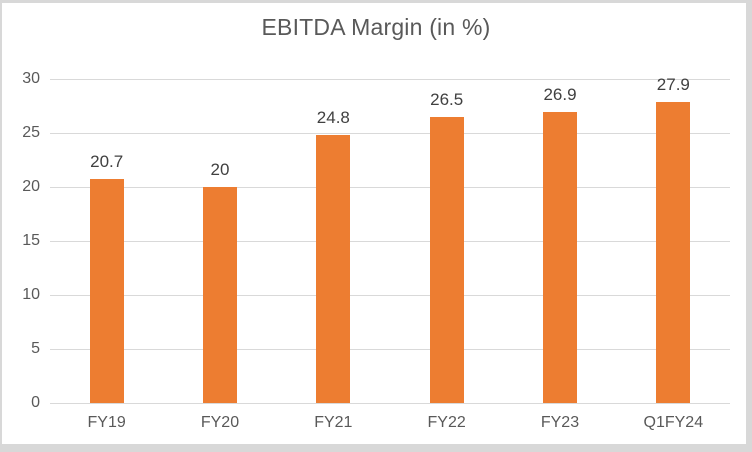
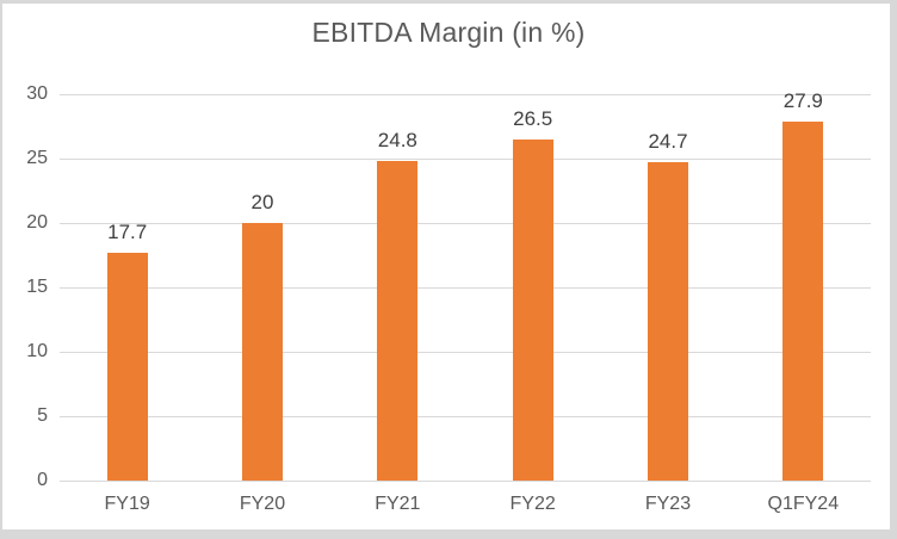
FY19: 20.7 -> 17.7
FY23: 26.9 -> 24.7
